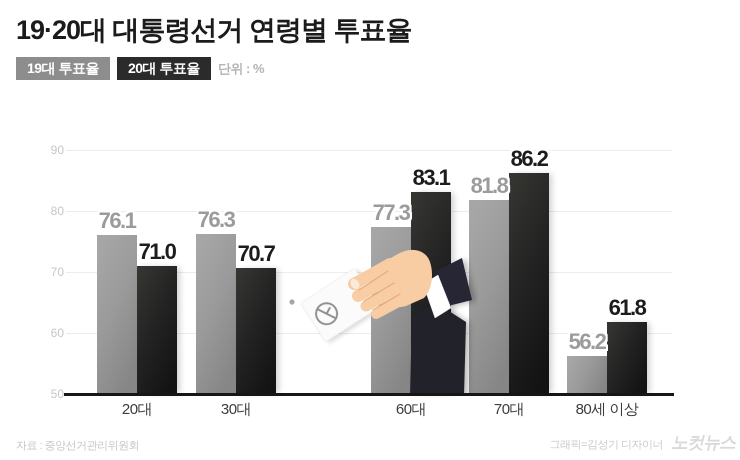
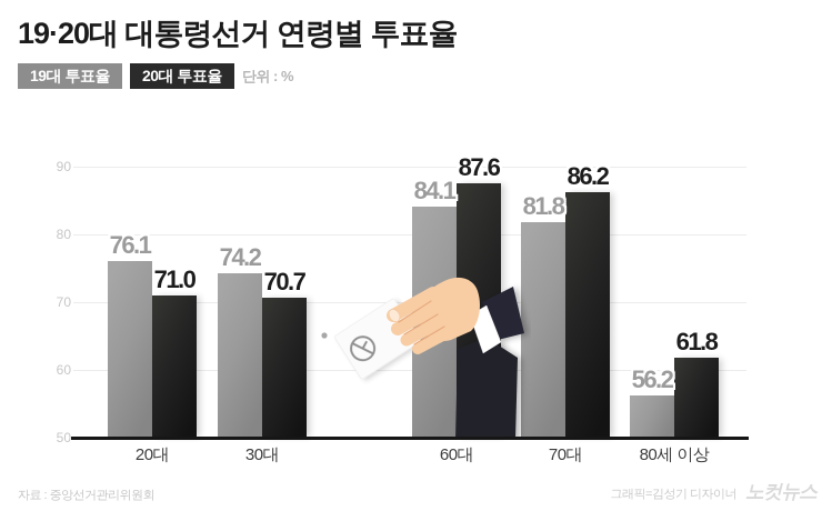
19대 투표율/30대: 76.3 -> 74.2
19대 투표율/60대: 77.3 -> 84.1
20대 투표율/60대: 83.1 -> 87.6
